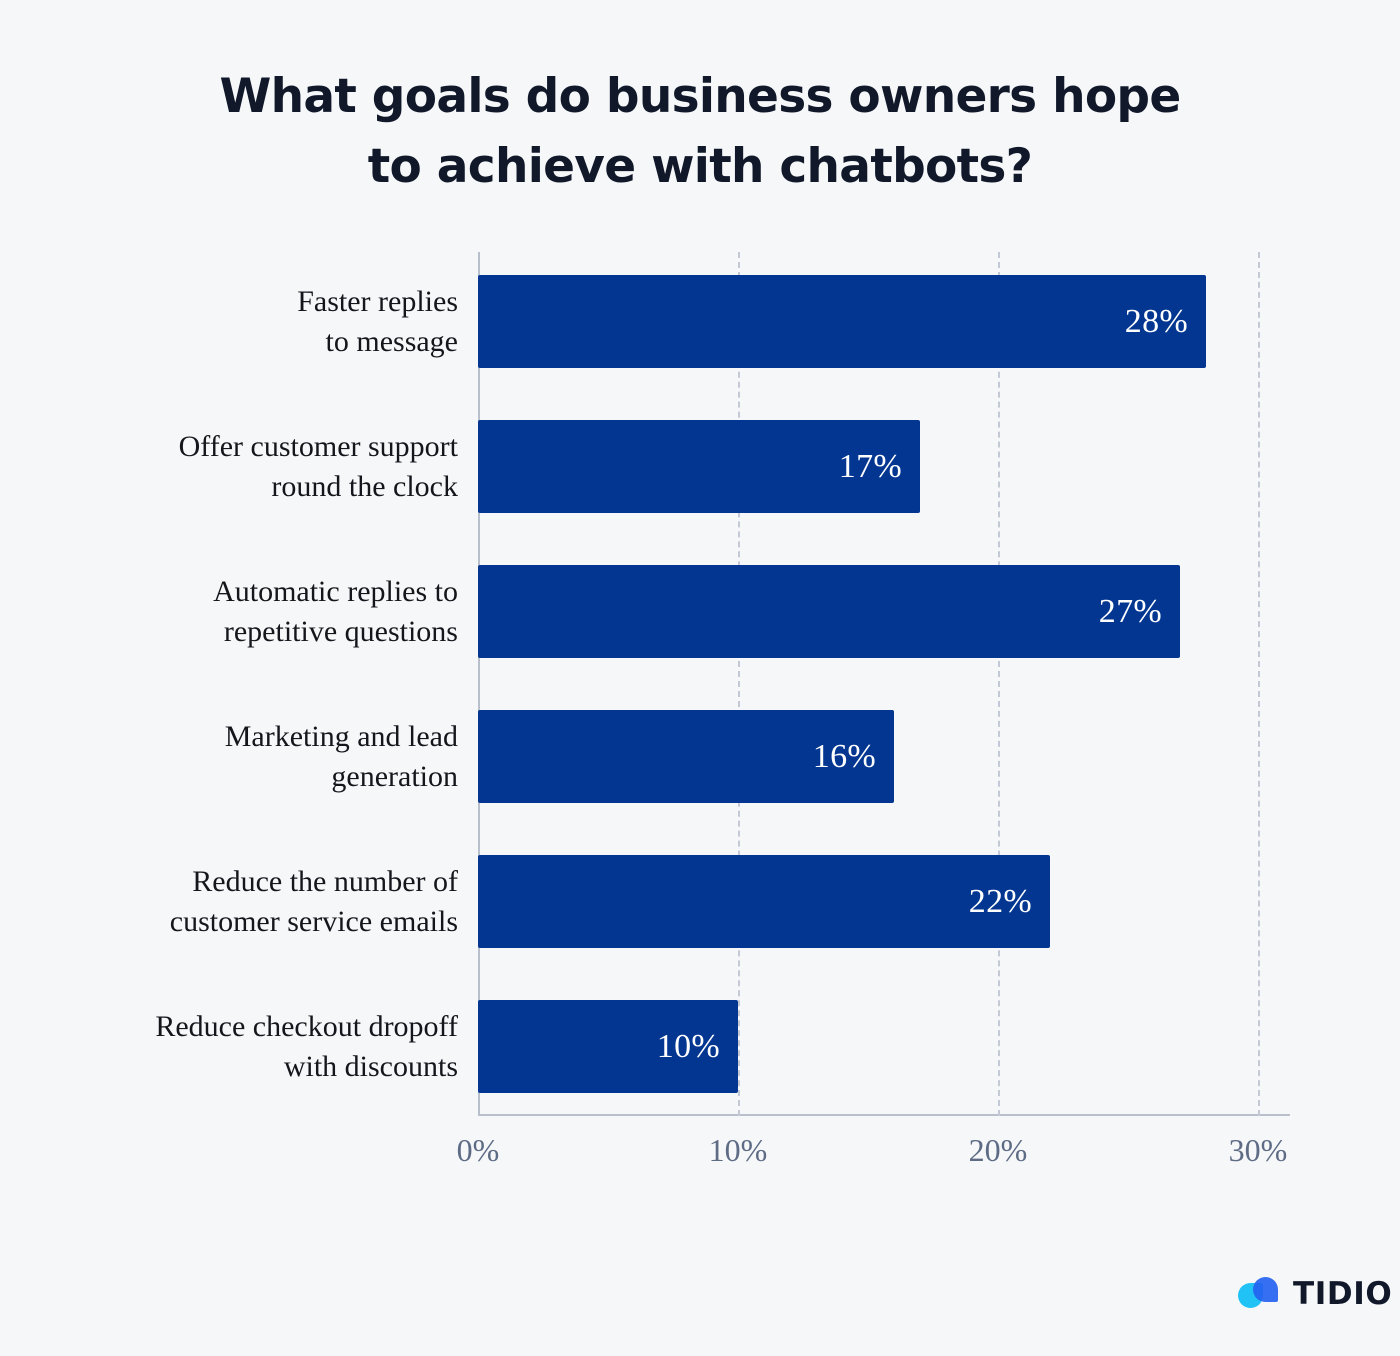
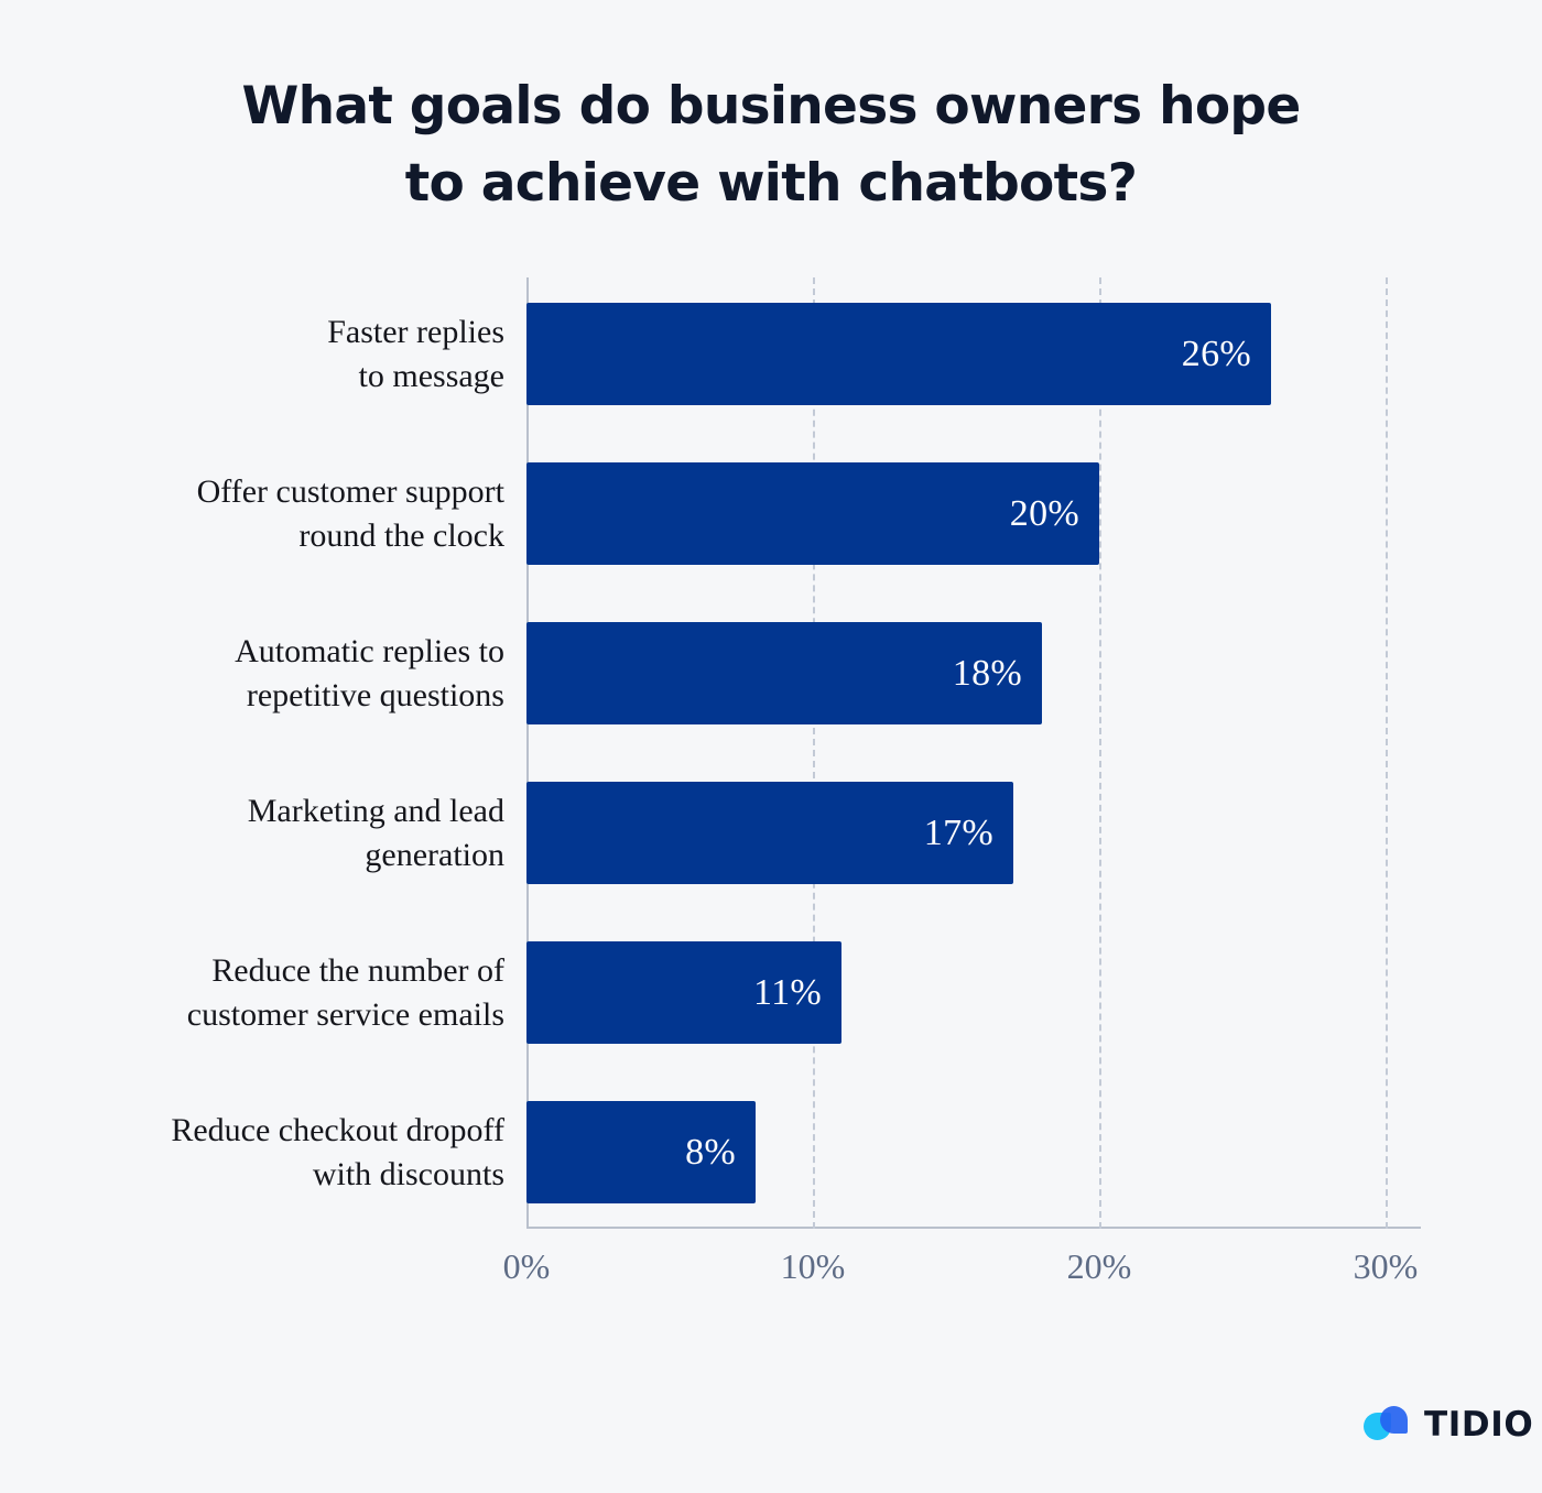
Faster replies to message: 28% -> 26%
Offer customer support round the clock: 17% -> 20%
Automatic replies to repetitive questions: 27% -> 18%
Marketing and lead generation: 16% -> 17%
Reduce the number of customer service emails: 22% -> 11%
Reduce checkout dropoff with discounts: 10% -> 8%
